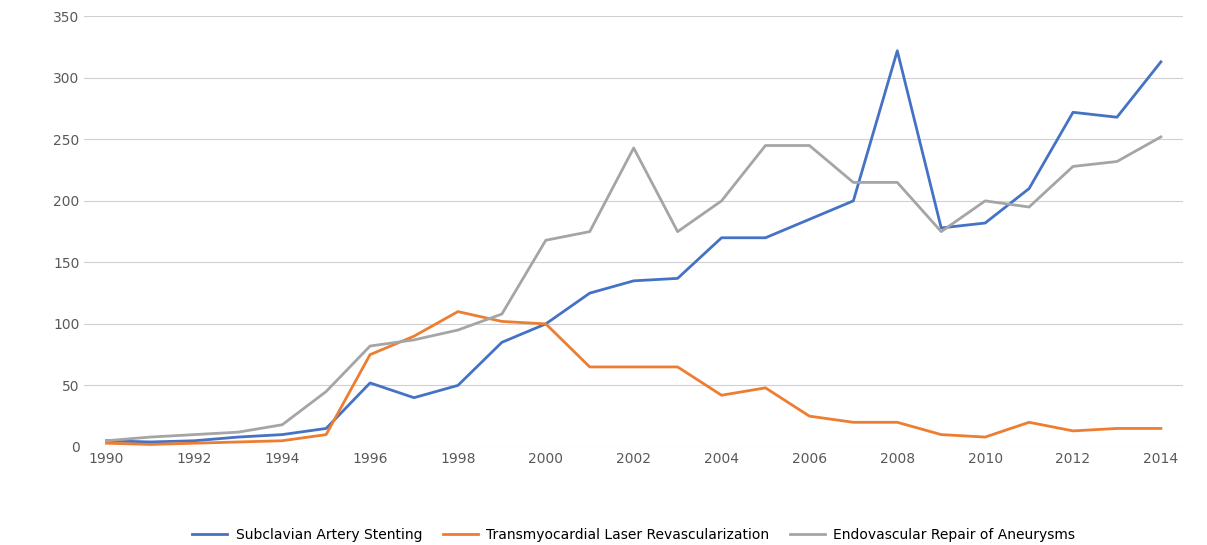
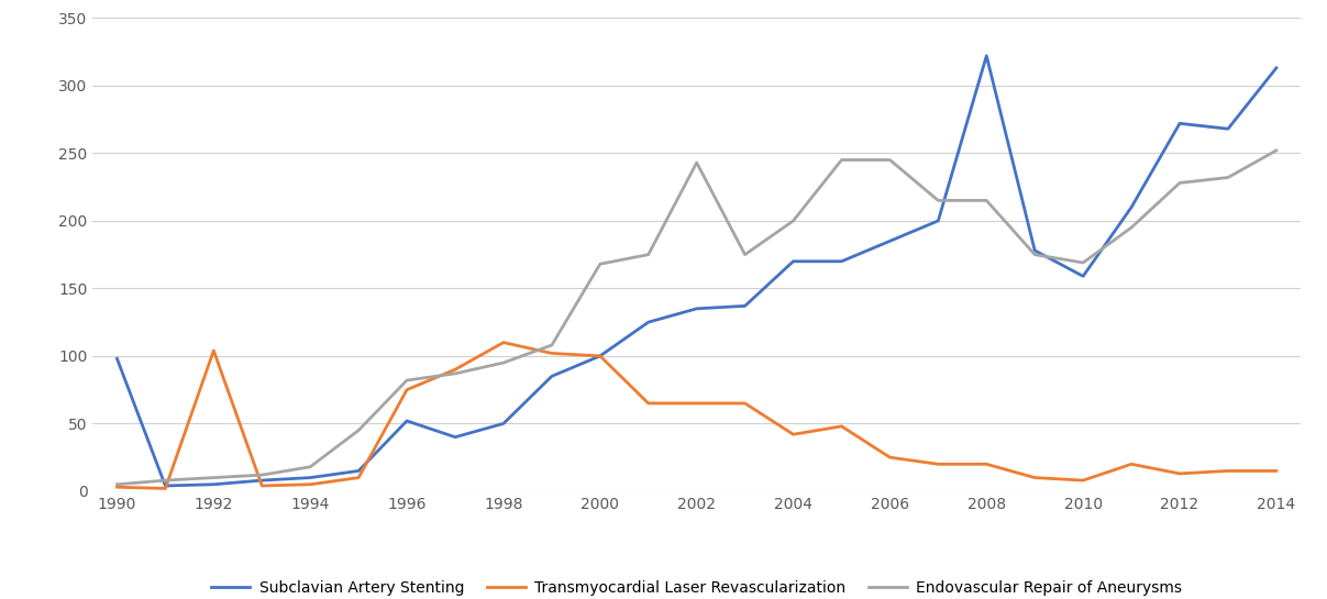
Subclavian Artery Stenting/1990: 5 -> 98
Transmyocardial Laser Revascularization/1992: 3 -> 104
Subclavian Artery Stenting/2010: 182 -> 159
Endovascular Repair of Aneurysms/2010: 200 -> 169
